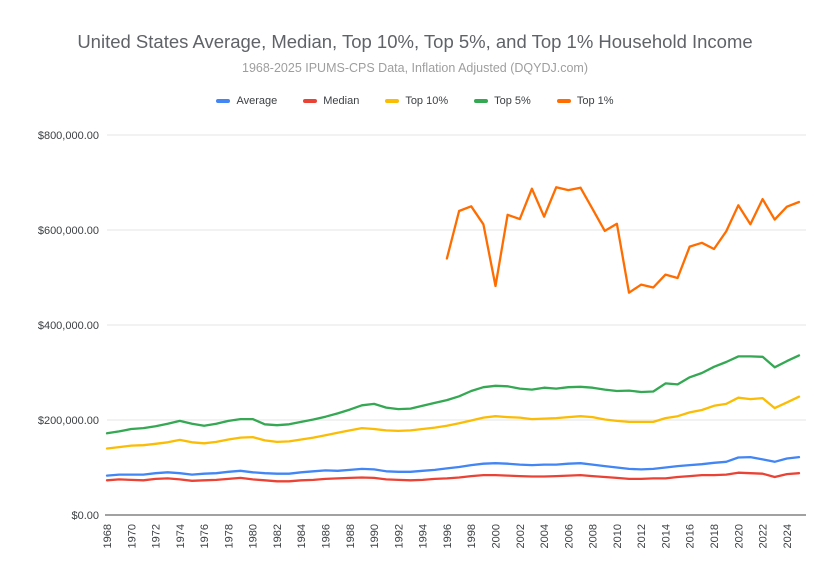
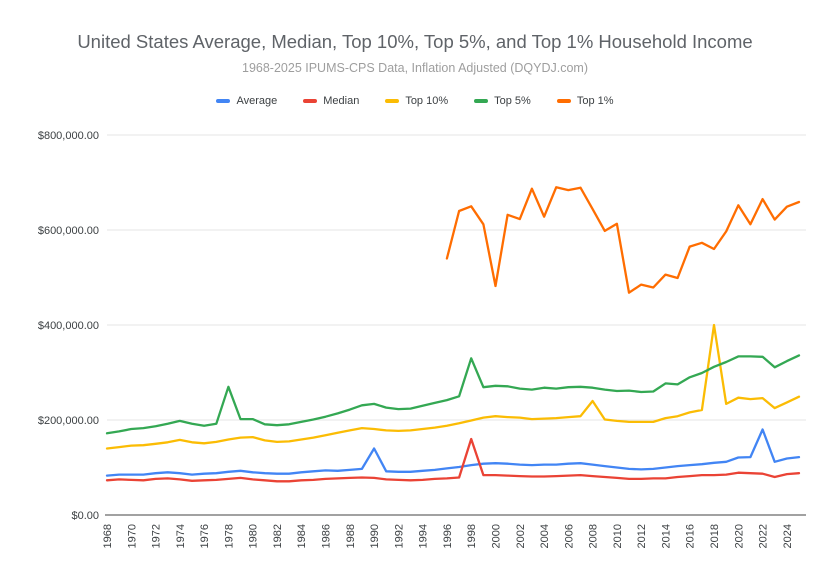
Top 5%/1978: $200000 -> $270000
Average/1990: $100000 -> $140000
Median/1998: $80000 -> $160000
Top 5%/1998: $260000 -> $330000
Top 10%/2008: $210000 -> $240000
Top 10%/2018: $230000 -> $400000
Average/2022: $120000 -> $180000
